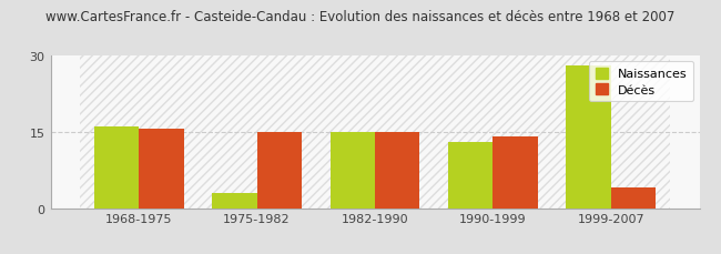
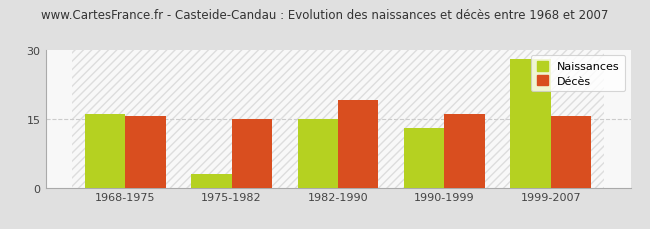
Décès/1982-1990: 15.0 -> 19.0
Décès/1990-1999: 14.0 -> 16.0
Décès/1999-2007: 4.0 -> 15.5
